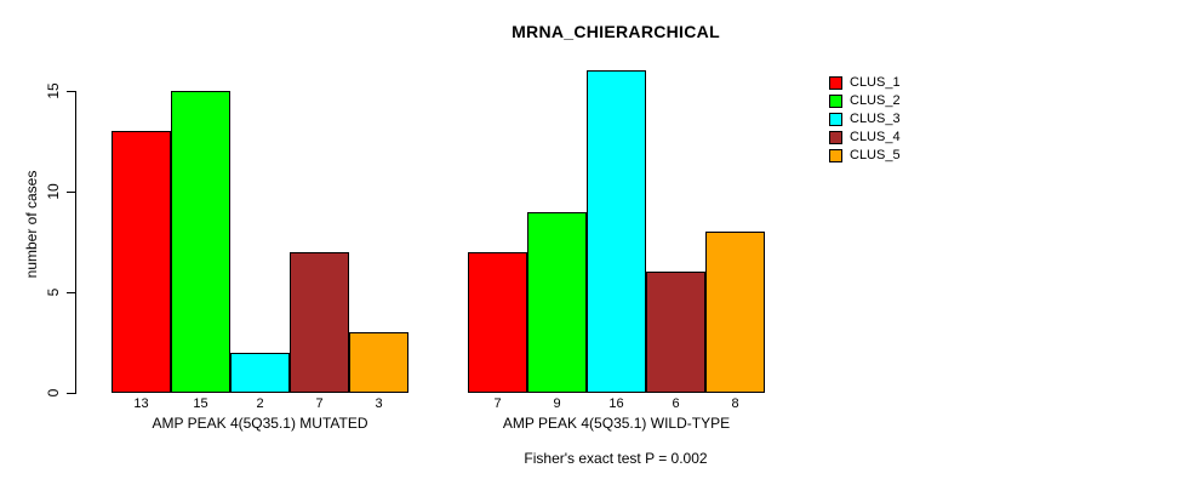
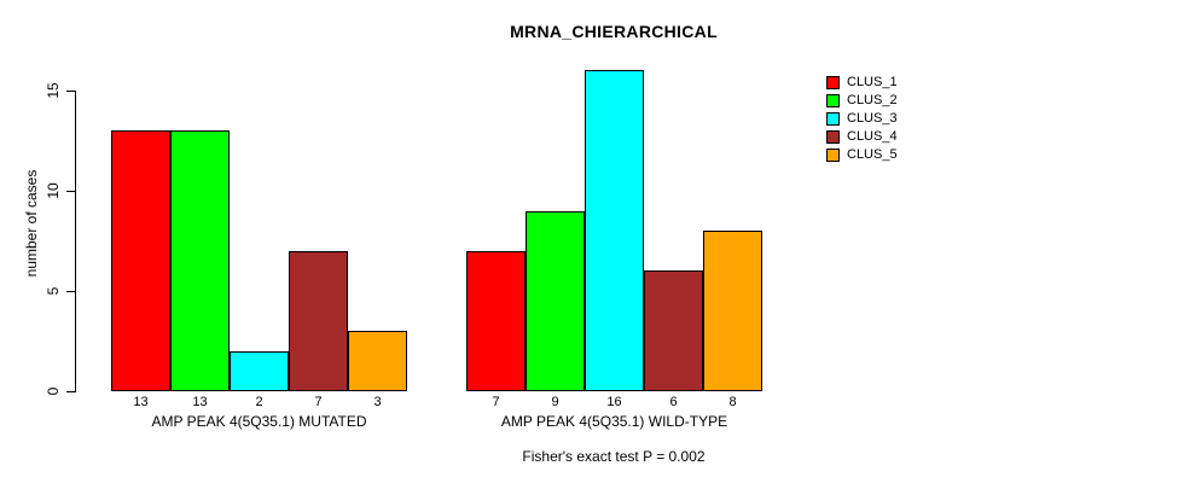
CLUS_2/AMP PEAK 4(5Q35.1) MUTATED: 15 -> 13
